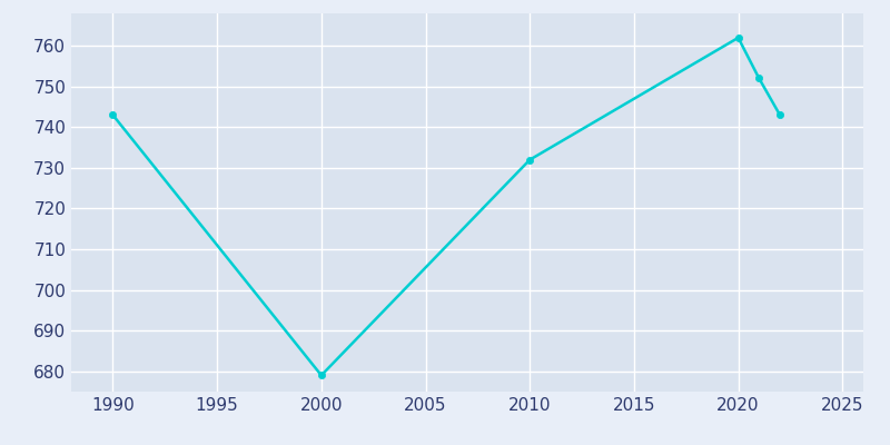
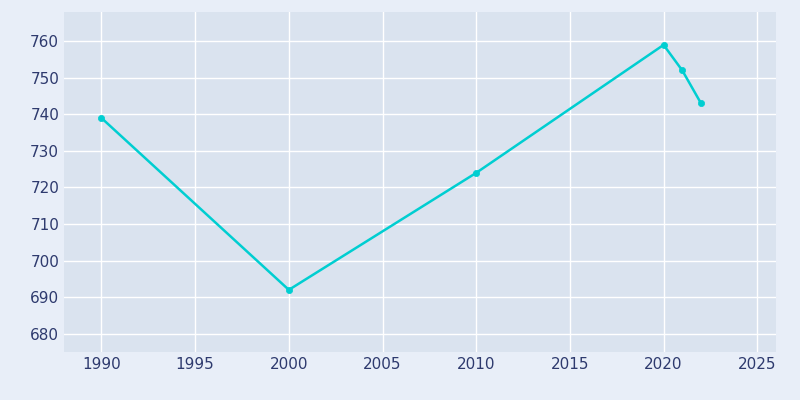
1990: 743 -> 739
2000: 679 -> 692
2010: 732 -> 724
2020: 762 -> 759
